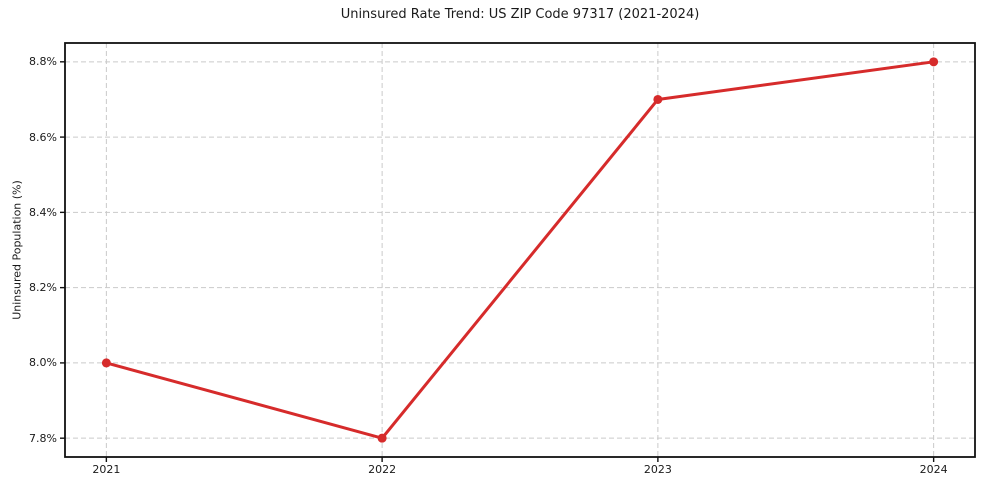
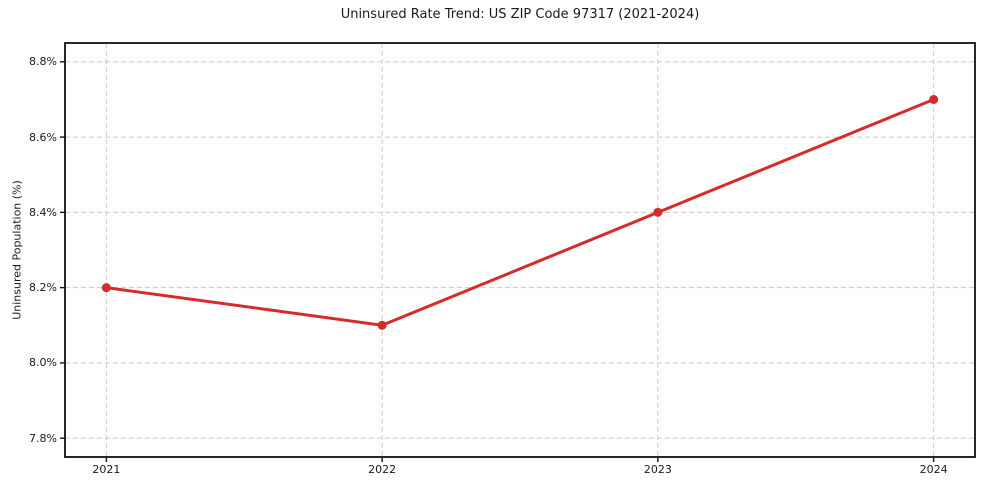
2021: 8.0% -> 8.2%
2022: 7.8% -> 8.1%
2023: 8.7% -> 8.4%
2024: 8.8% -> 8.7%
